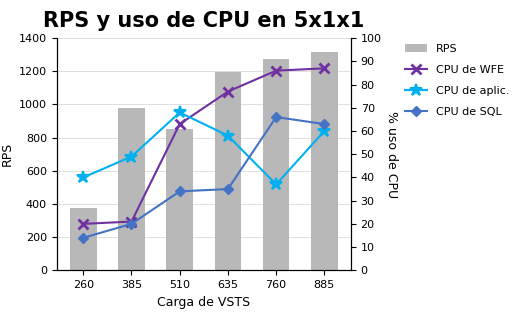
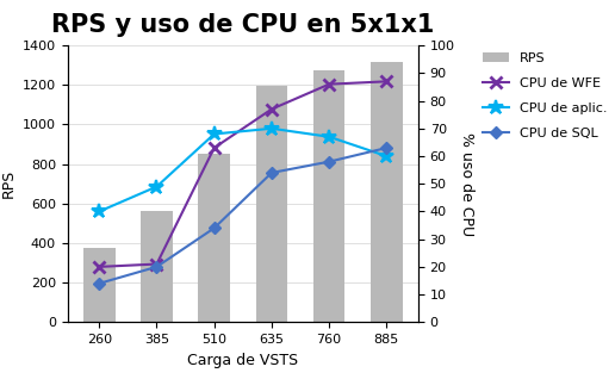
RPS/385: 980 -> 560
CPU de aplic./635: 58 -> 70
CPU de SQL/635: 35 -> 54
CPU de aplic./760: 37 -> 67
CPU de SQL/760: 66 -> 58
